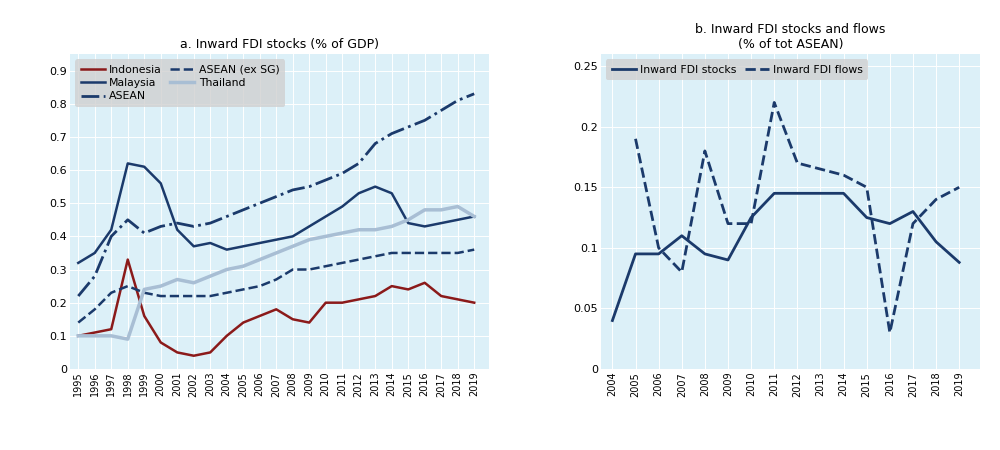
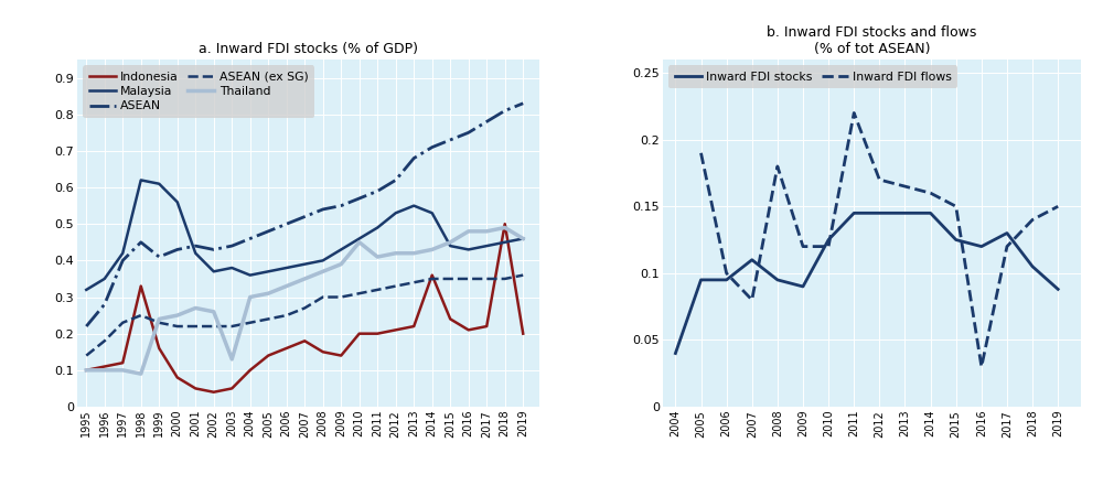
a. Inward FDI stocks (% of GDP)/Thailand/2003: 0.28 -> 0.13
a. Inward FDI stocks (% of GDP)/Thailand/2010: 0.40 -> 0.45
a. Inward FDI stocks (% of GDP)/Indonesia/2014: 0.25 -> 0.36
a. Inward FDI stocks (% of GDP)/Indonesia/2016: 0.26 -> 0.21
a. Inward FDI stocks (% of GDP)/Indonesia/2018: 0.21 -> 0.50
